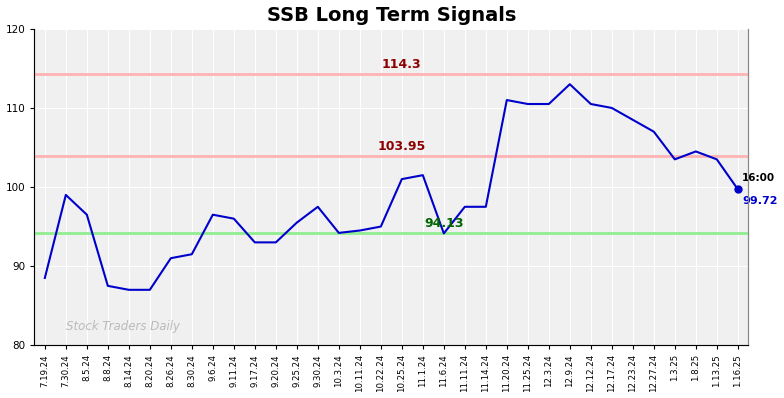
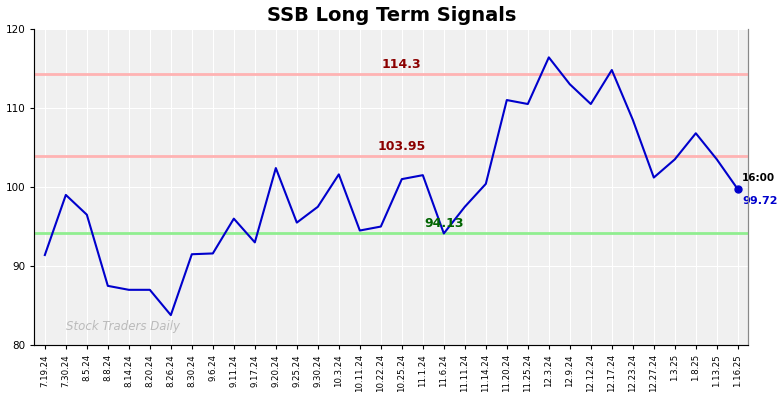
7.19.24: 88.5 -> 91.4
8.26.24: 91.0 -> 83.8
9.6.24: 96.5 -> 91.6
9.20.24: 93.0 -> 102.4
10.3.24: 94.2 -> 101.6
11.14.24: 97.5 -> 100.4
12.3.24: 110.5 -> 116.4
12.17.24: 110.0 -> 114.8
12.27.24: 107.0 -> 101.2
1.8.25: 104.5 -> 106.8
